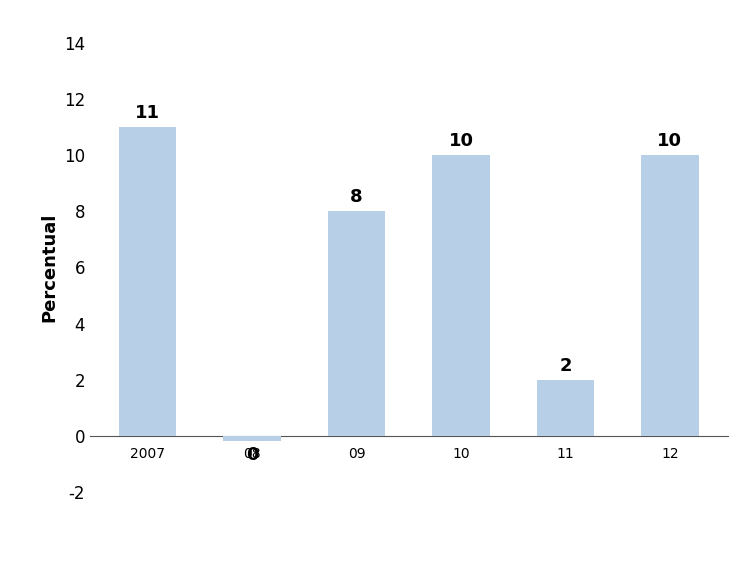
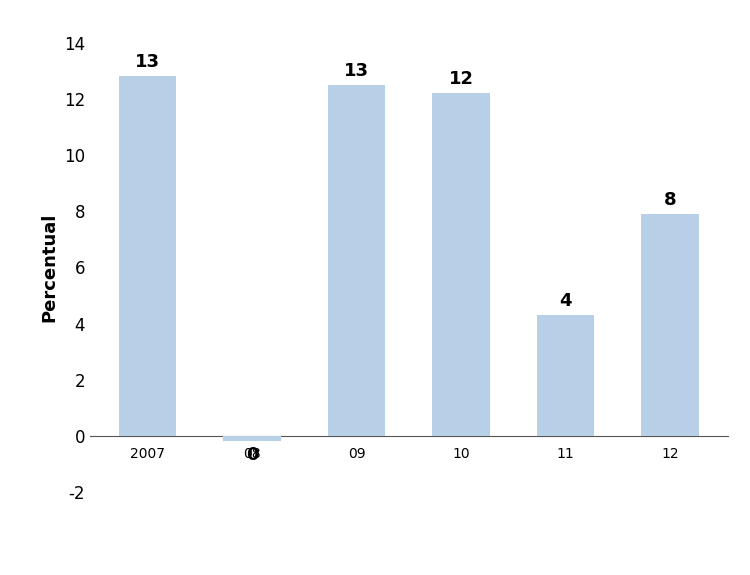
2007: 11 -> 13
09: 8 -> 13
10: 10 -> 12
11: 2 -> 4
12: 10 -> 8
